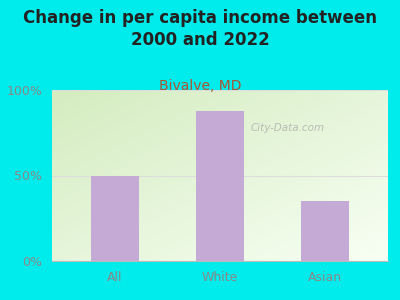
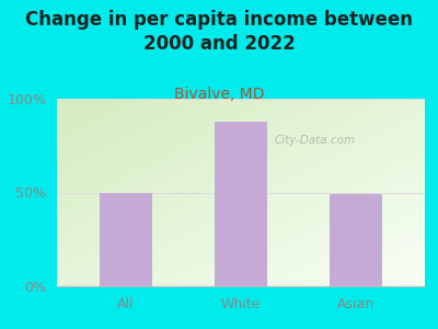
Asian: 35% -> 49%
